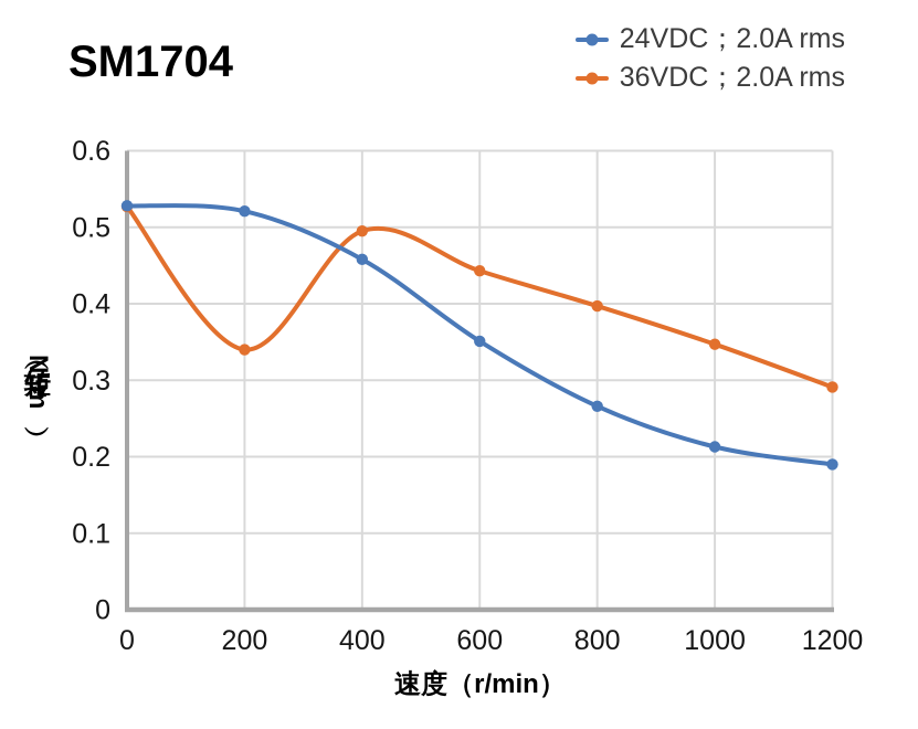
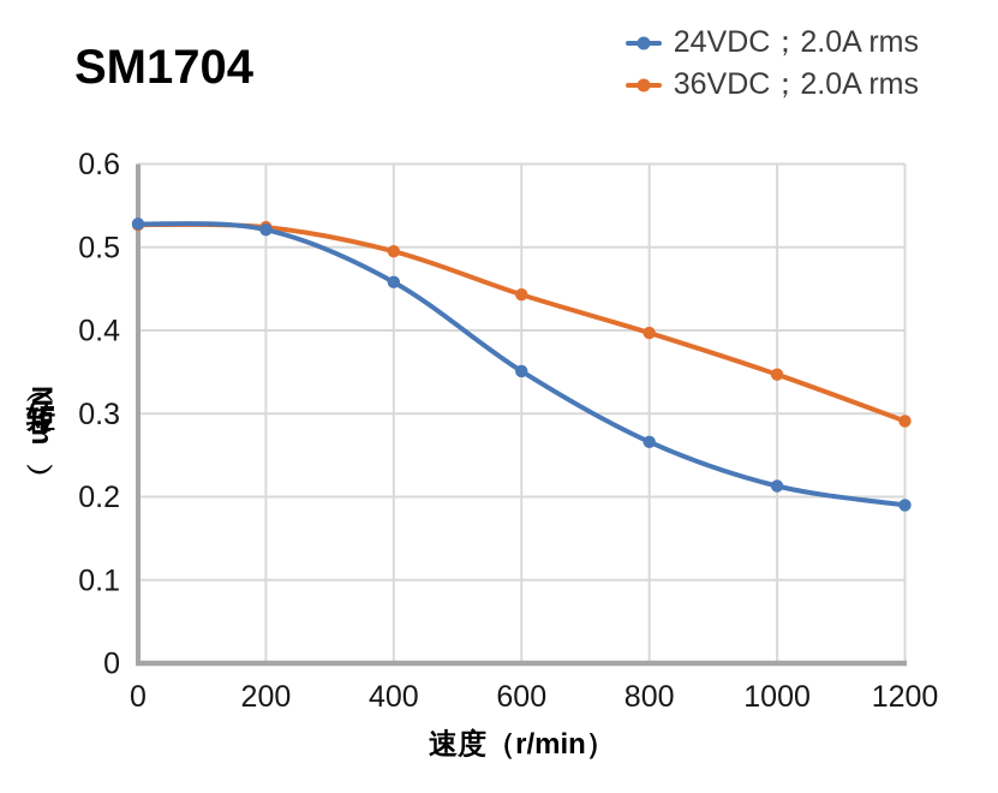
36VDC；2.0A rms/200: 0.34 -> 0.52
